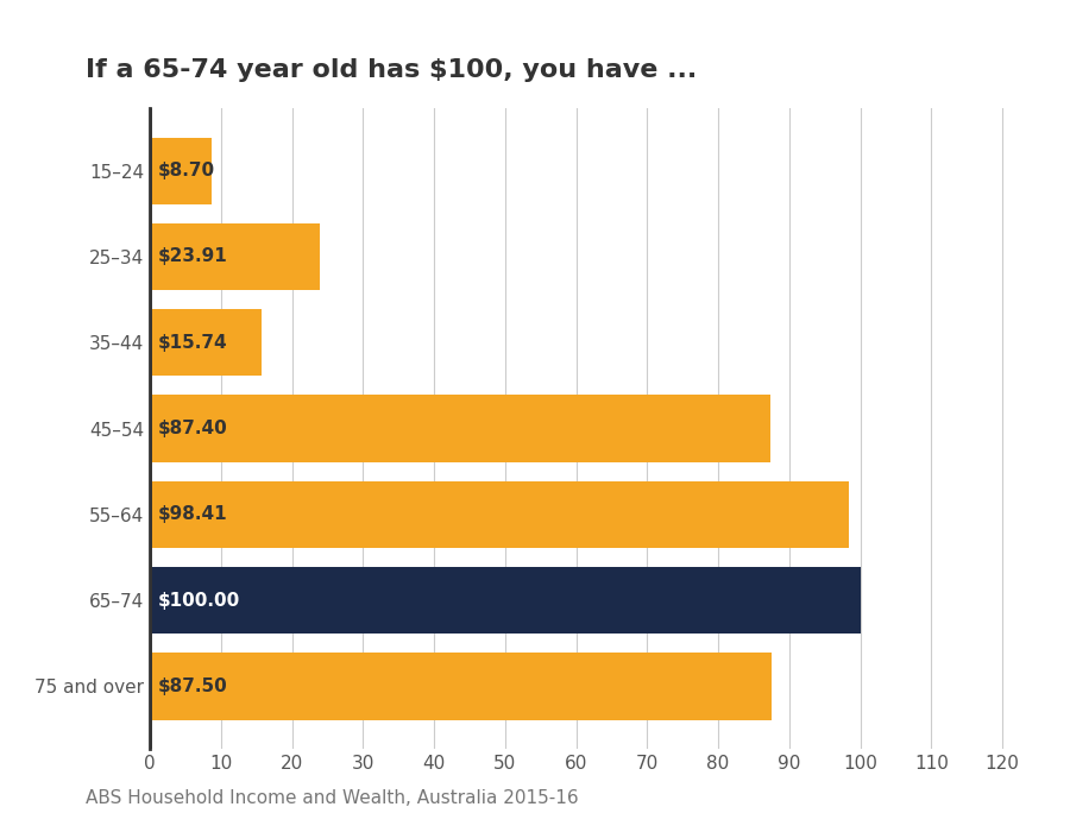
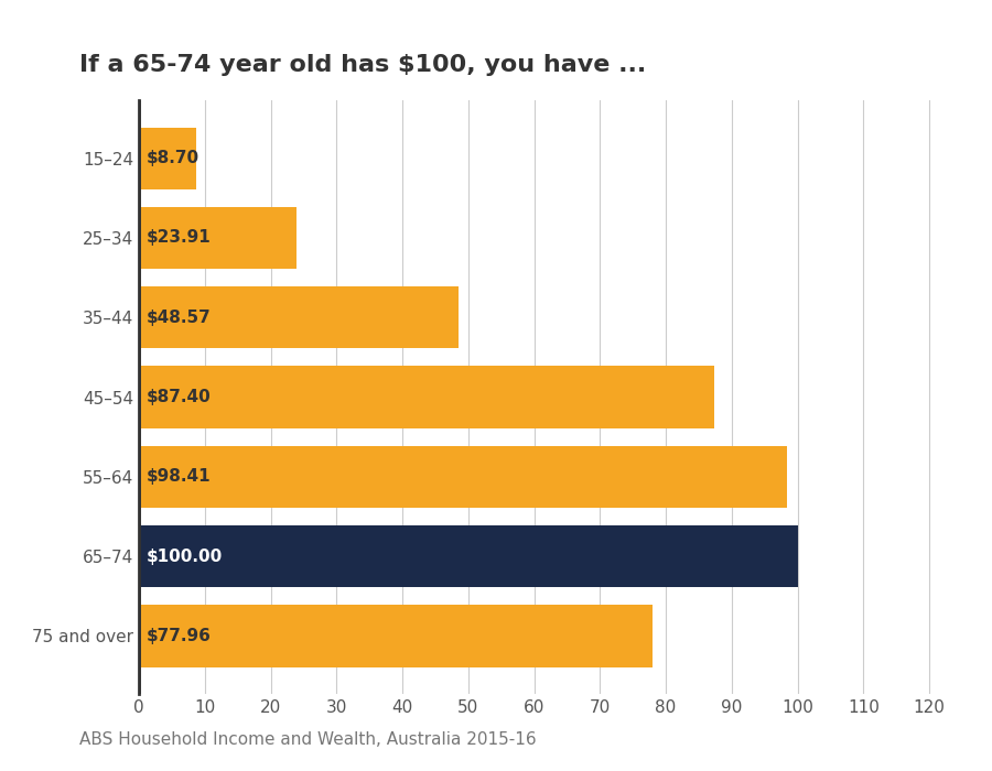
35–44: $15.74 -> $48.57
75 and over: $87.50 -> $77.96
